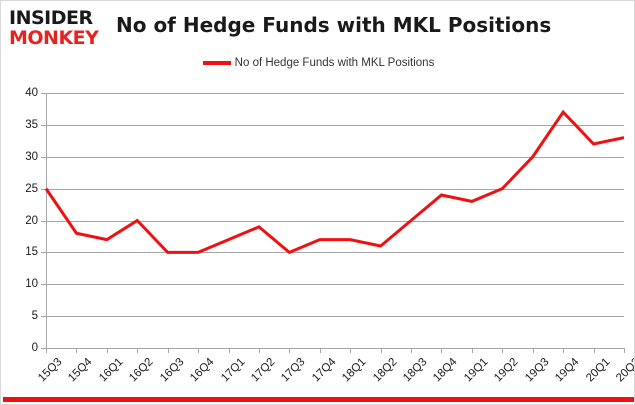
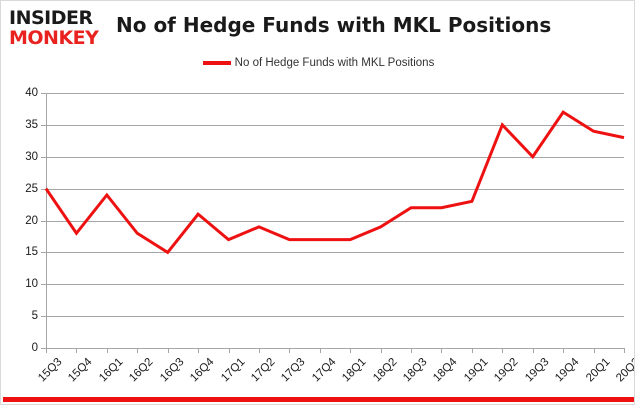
16Q1: 17 -> 24
16Q2: 20 -> 18
16Q4: 15 -> 21
17Q3: 15 -> 17
18Q2: 16 -> 19
18Q3: 20 -> 22
18Q4: 24 -> 22
19Q2: 25 -> 35
20Q1: 32 -> 34
